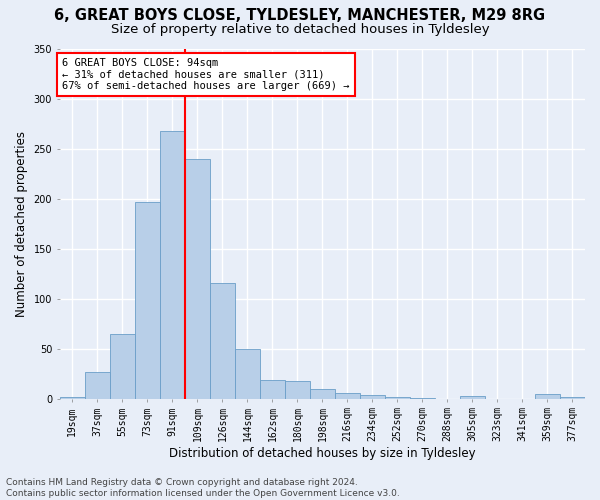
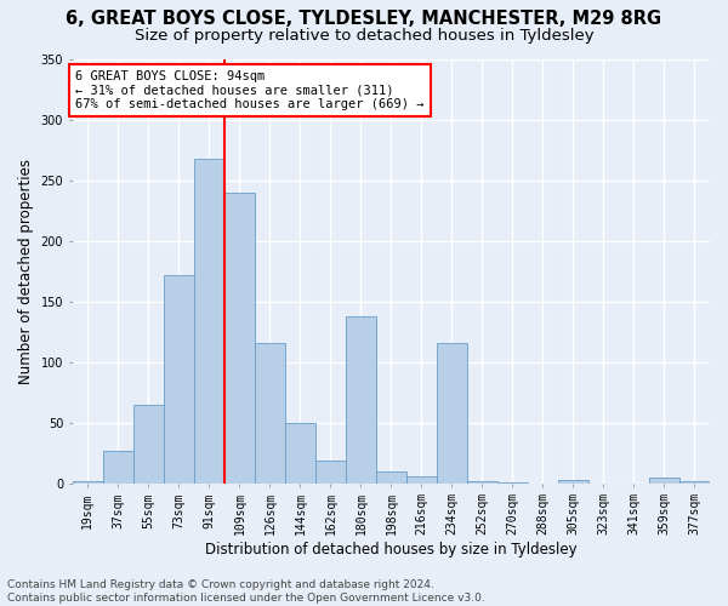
73sqm: 197 -> 172
180sqm: 18 -> 138
234sqm: 4 -> 116
